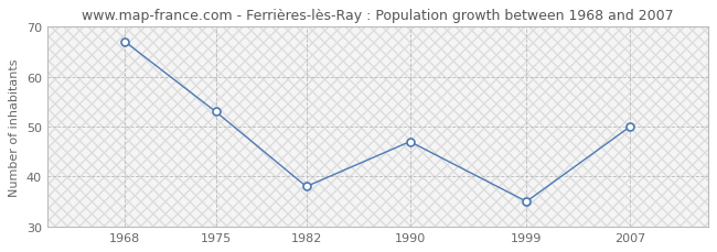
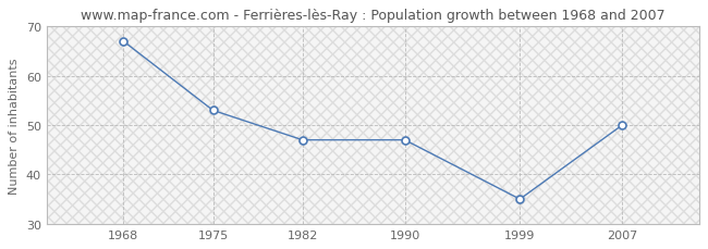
1982: 38 -> 47
